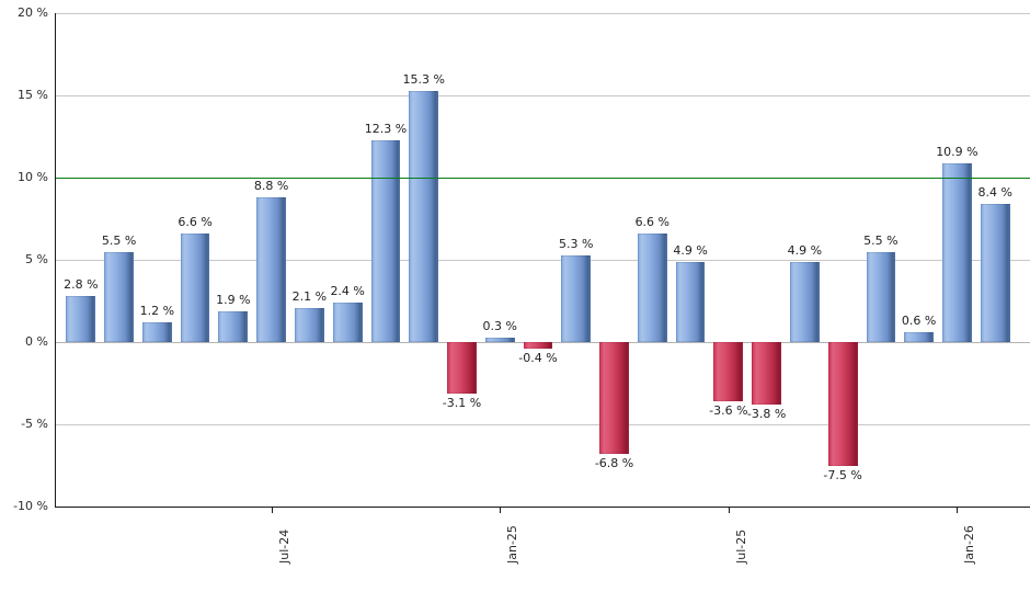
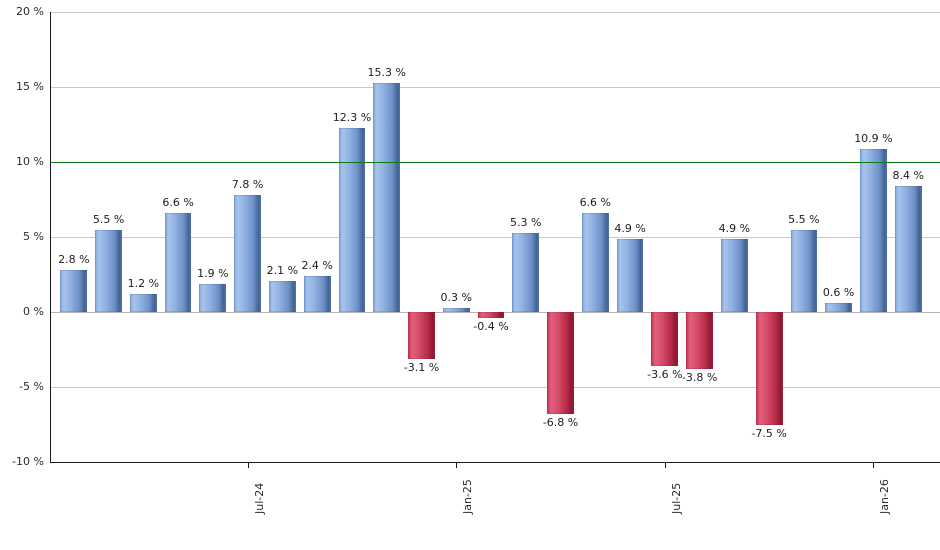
Jul-24: 8.8 -> 7.8
